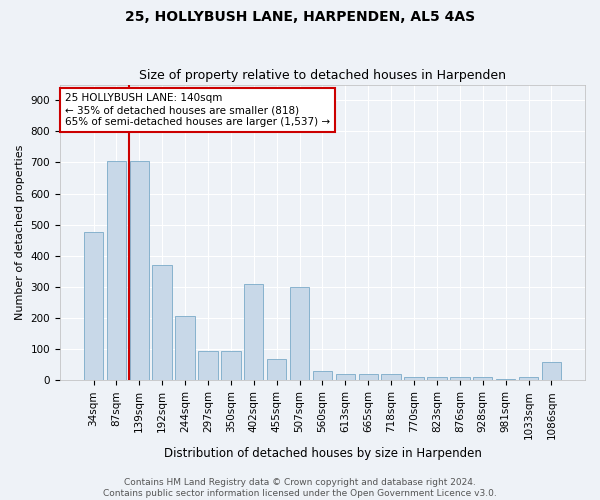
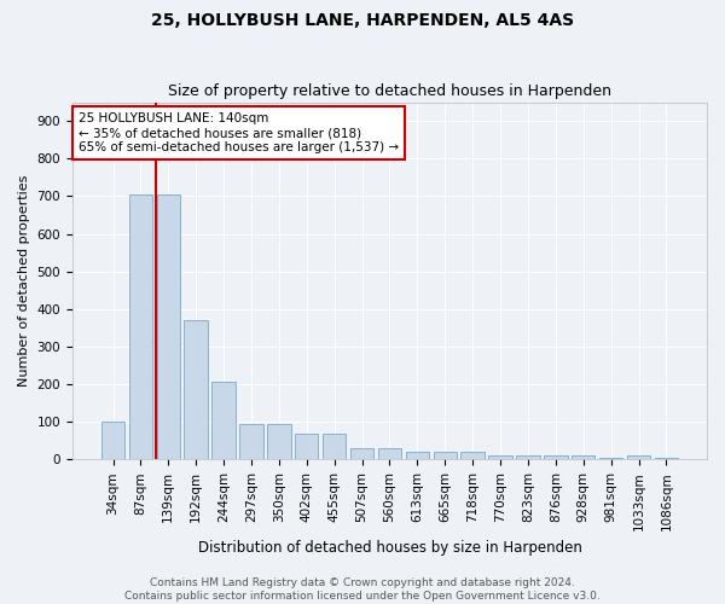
34sqm: 475 -> 100
402sqm: 310 -> 70
507sqm: 300 -> 30
1086sqm: 60 -> 5
